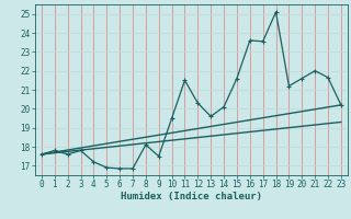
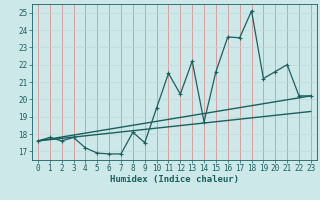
13: 19.6 -> 22.2
14: 20.1 -> 18.7
22: 21.6 -> 20.2
